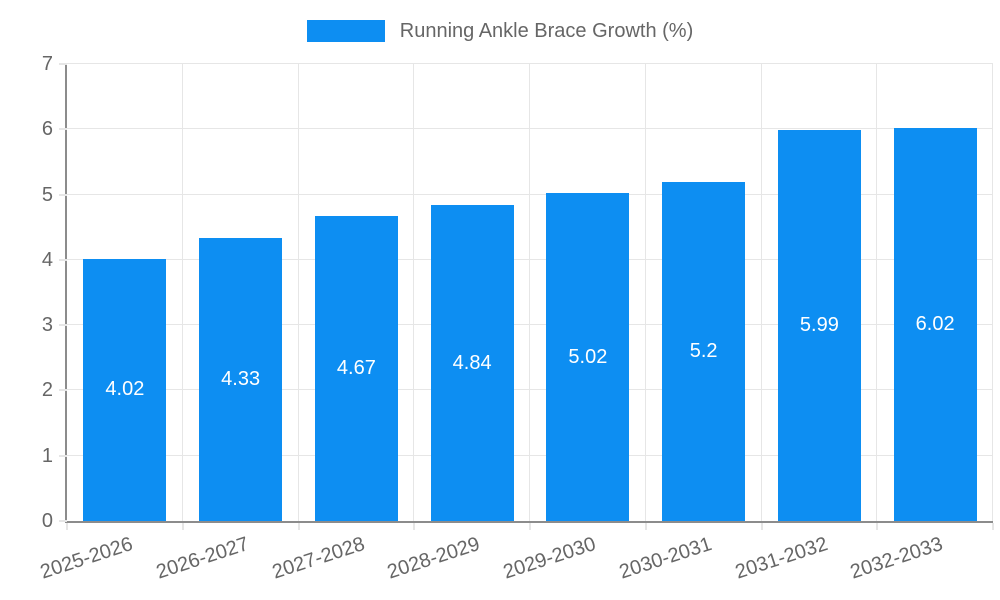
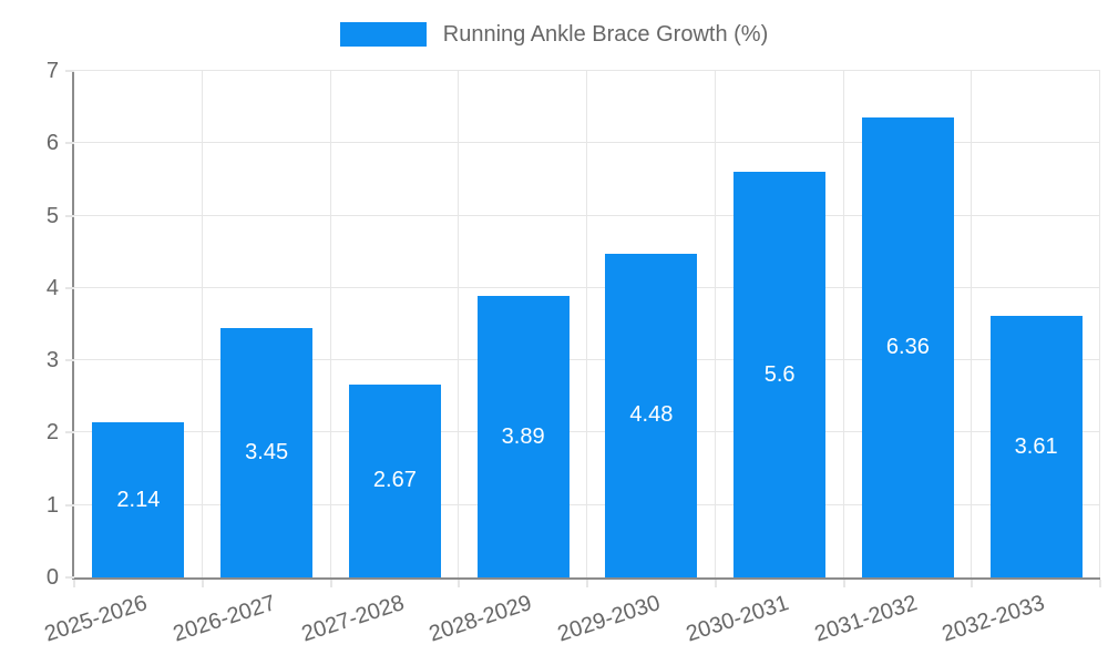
2025-2026: 4.02 -> 2.14
2026-2027: 4.33 -> 3.45
2027-2028: 4.67 -> 2.67
2028-2029: 4.84 -> 3.89
2029-2030: 5.02 -> 4.48
2030-2031: 5.2 -> 5.6
2031-2032: 5.99 -> 6.36
2032-2033: 6.02 -> 3.61
